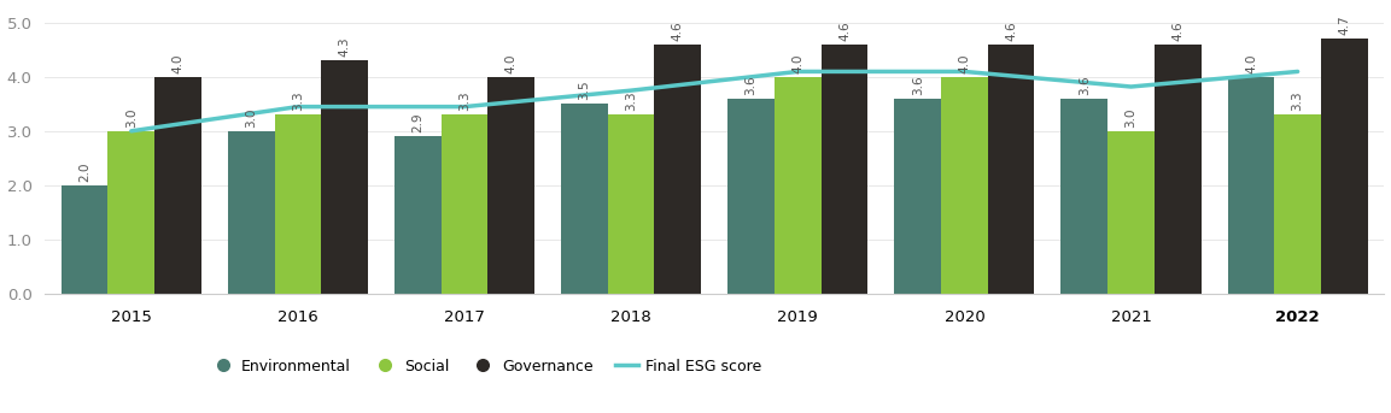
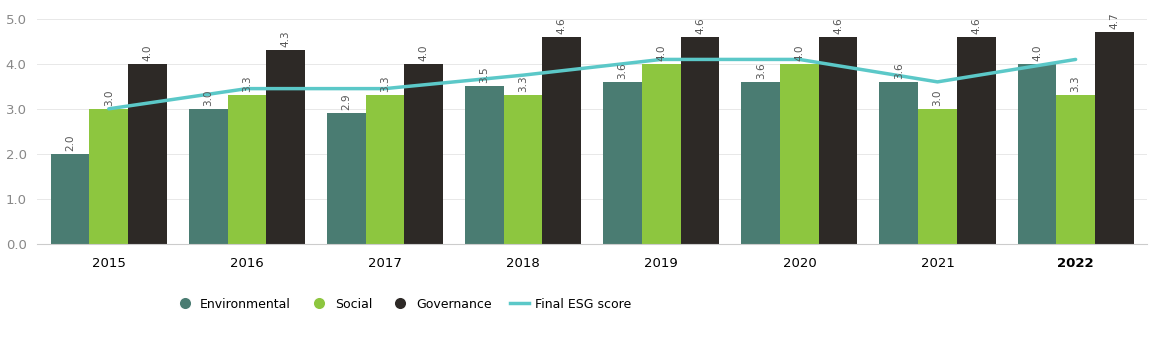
Final ESG score/2021: 3.82 -> 3.60
